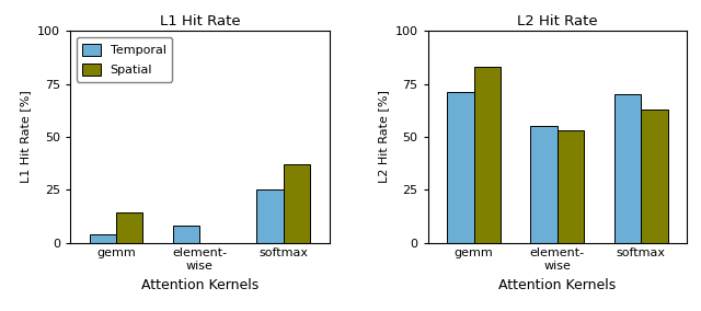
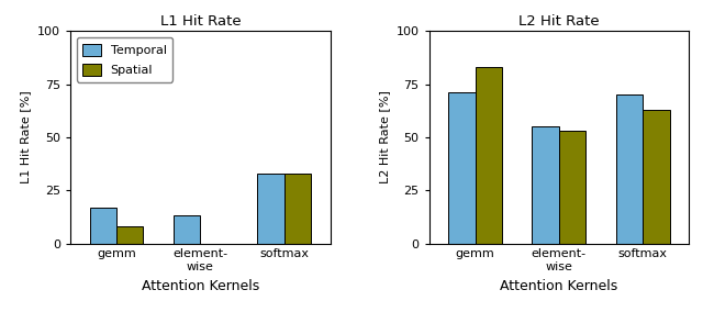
L1 Hit Rate/Temporal/gemm: 4 -> 17
L1 Hit Rate/Spatial/gemm: 14 -> 8
L1 Hit Rate/Temporal/element- wise: 8 -> 13
L1 Hit Rate/Temporal/softmax: 25 -> 33
L1 Hit Rate/Spatial/softmax: 37 -> 33
